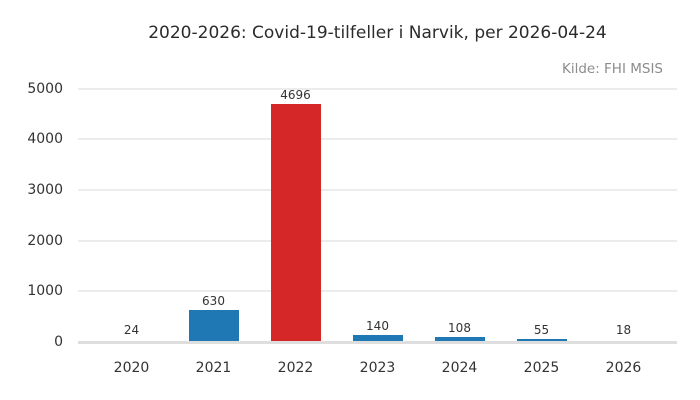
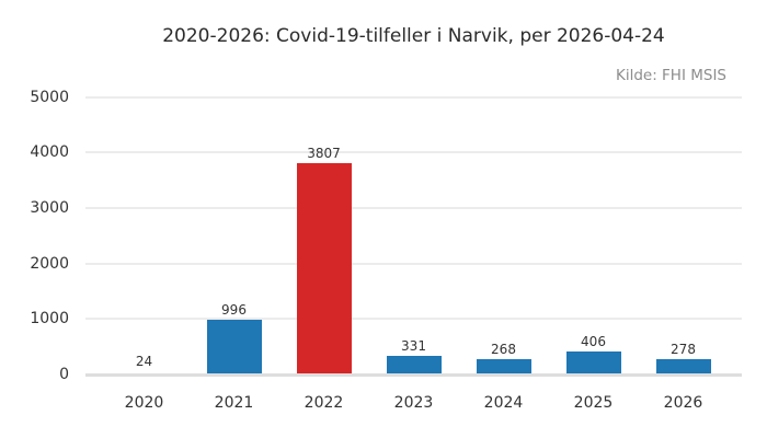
2021: 630 -> 996
2022: 4696 -> 3807
2023: 140 -> 331
2024: 108 -> 268
2025: 55 -> 406
2026: 18 -> 278
